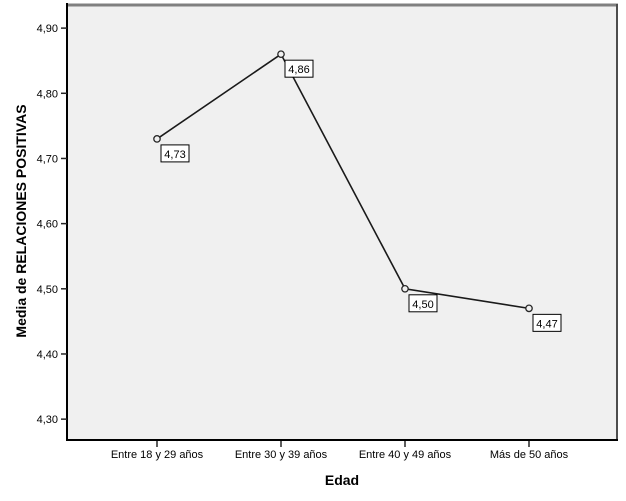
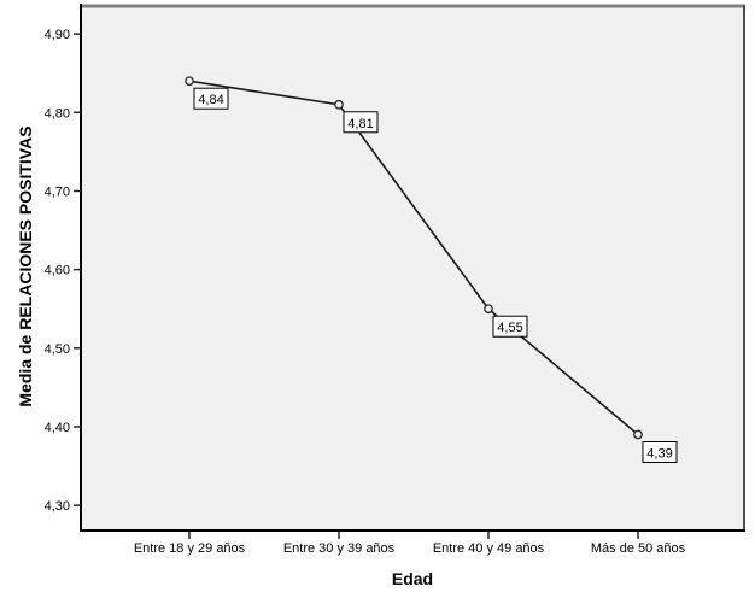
Entre 18 y 29 años: 4,73 -> 4,84
Entre 30 y 39 años: 4,86 -> 4,81
Entre 40 y 49 años: 4,50 -> 4,55
Más de 50 años: 4,47 -> 4,39
